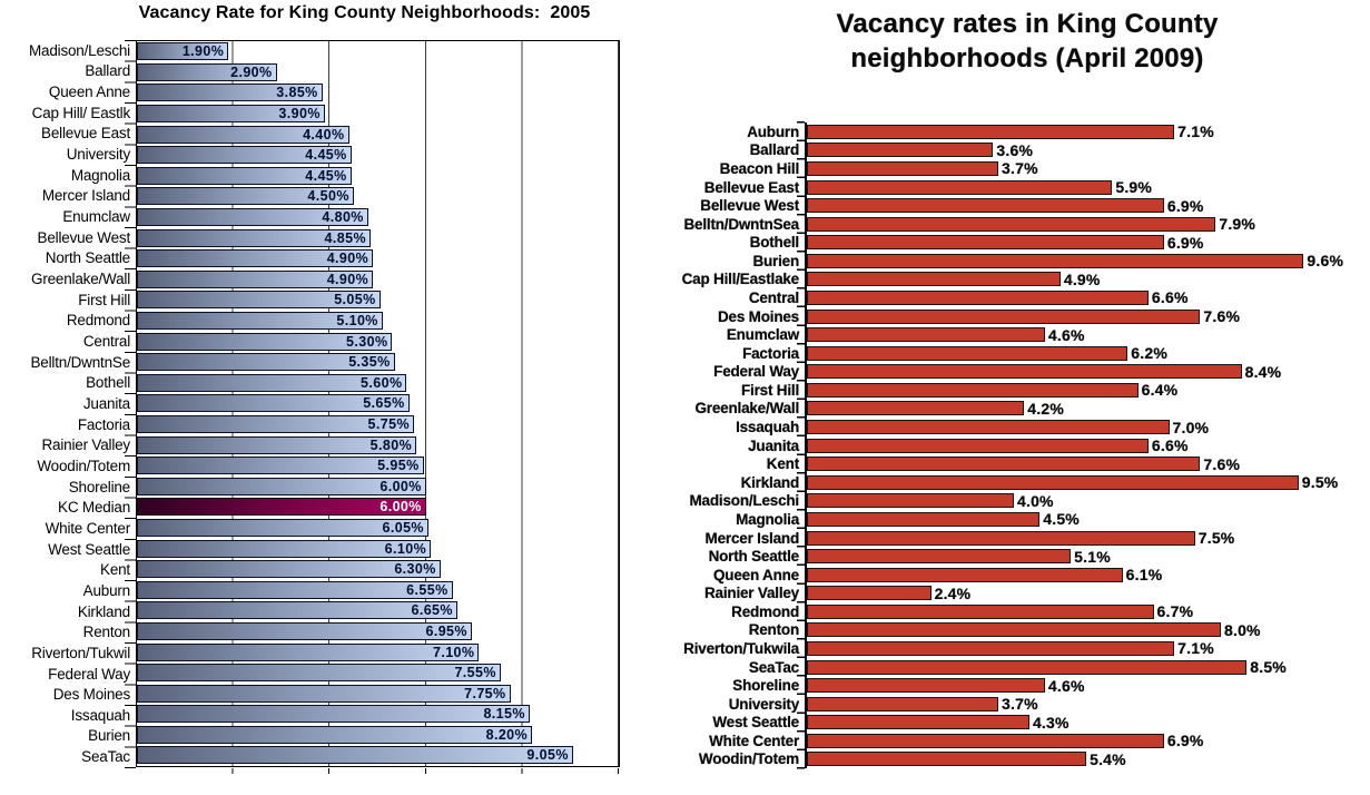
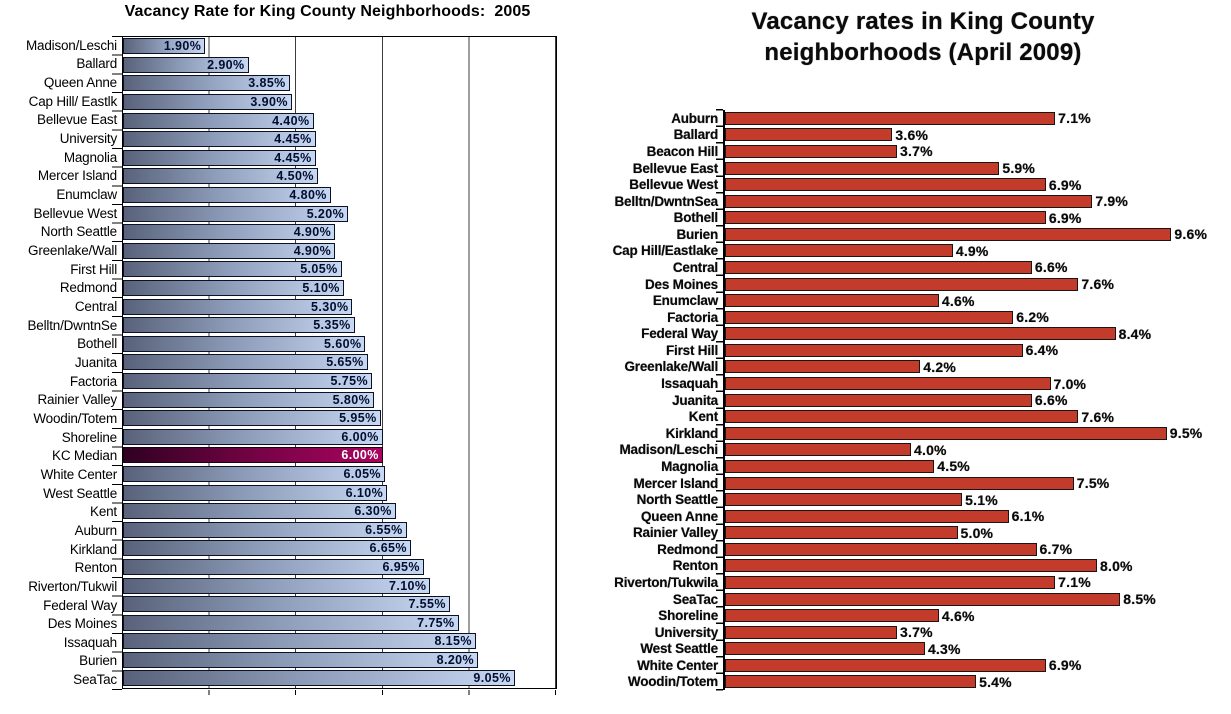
Vacancy Rate for King County Neighborhoods: 2005/Bellevue West: 4.85% -> 5.20%
Vacancy rates in King County neighborhoods (April 2009)/Rainier Valley: 2.4% -> 5.0%
